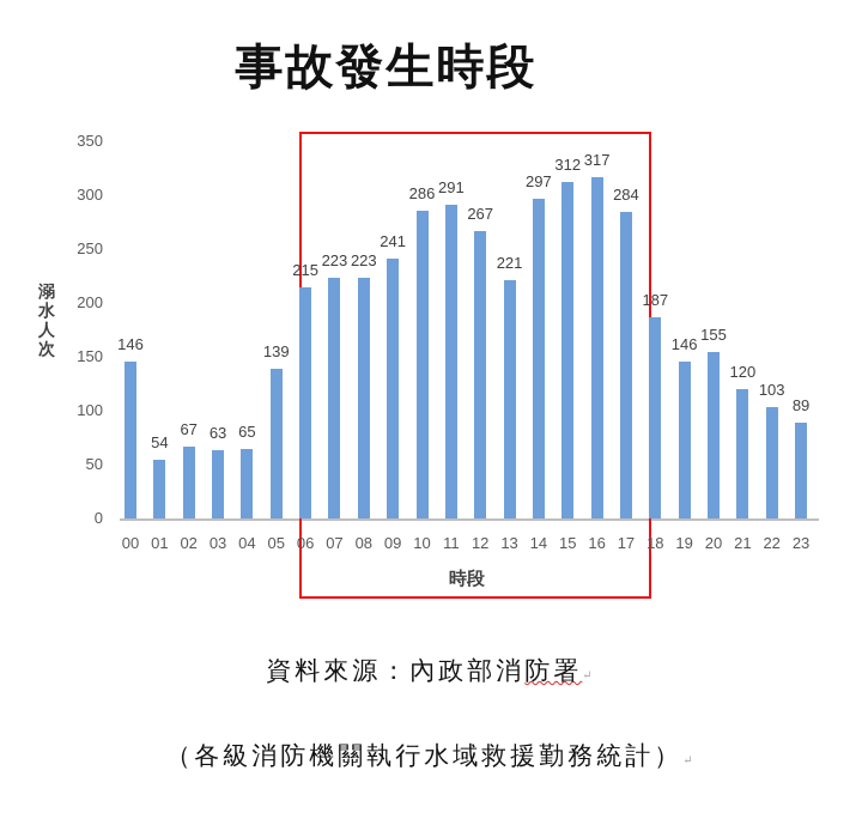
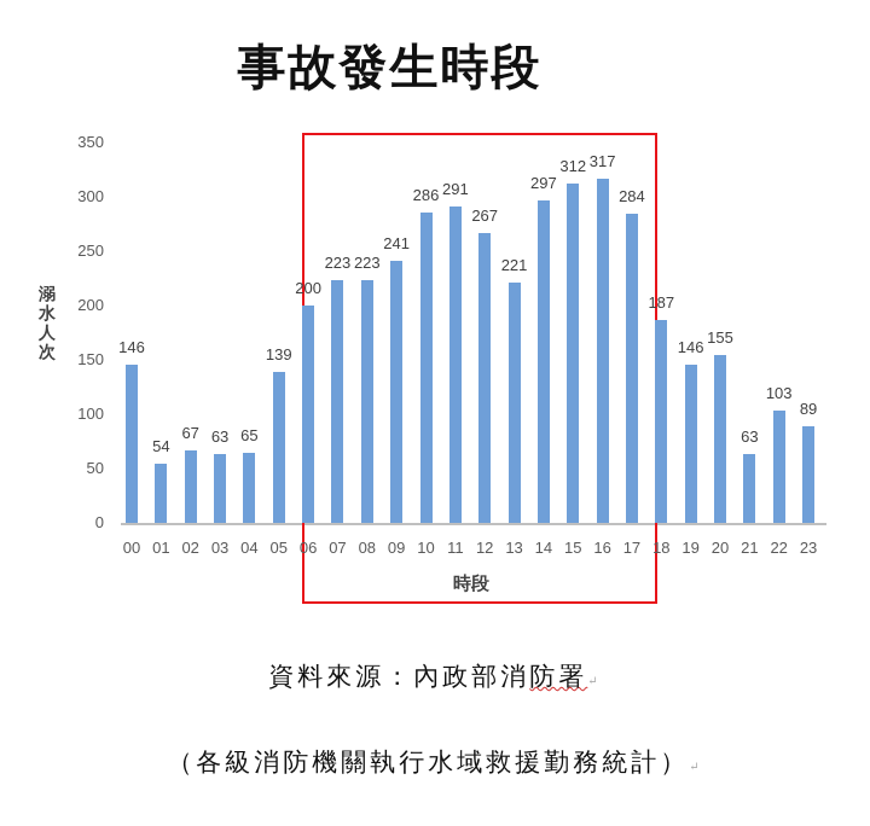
06: 215 -> 200
21: 120 -> 63
